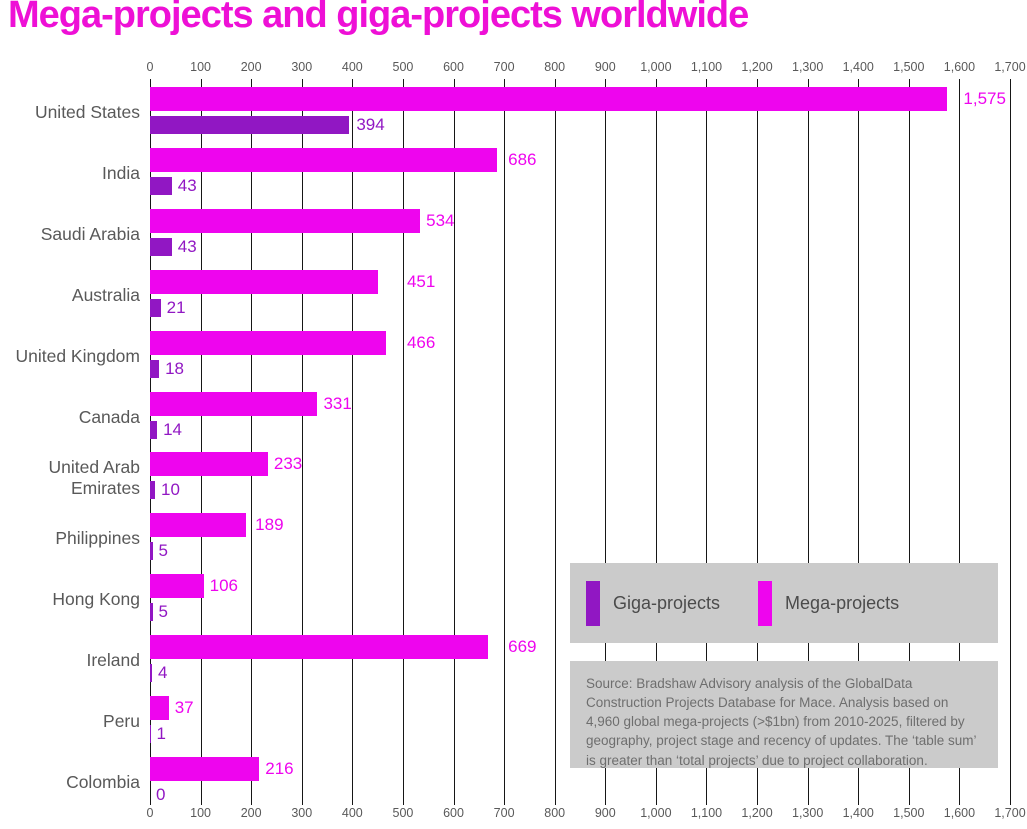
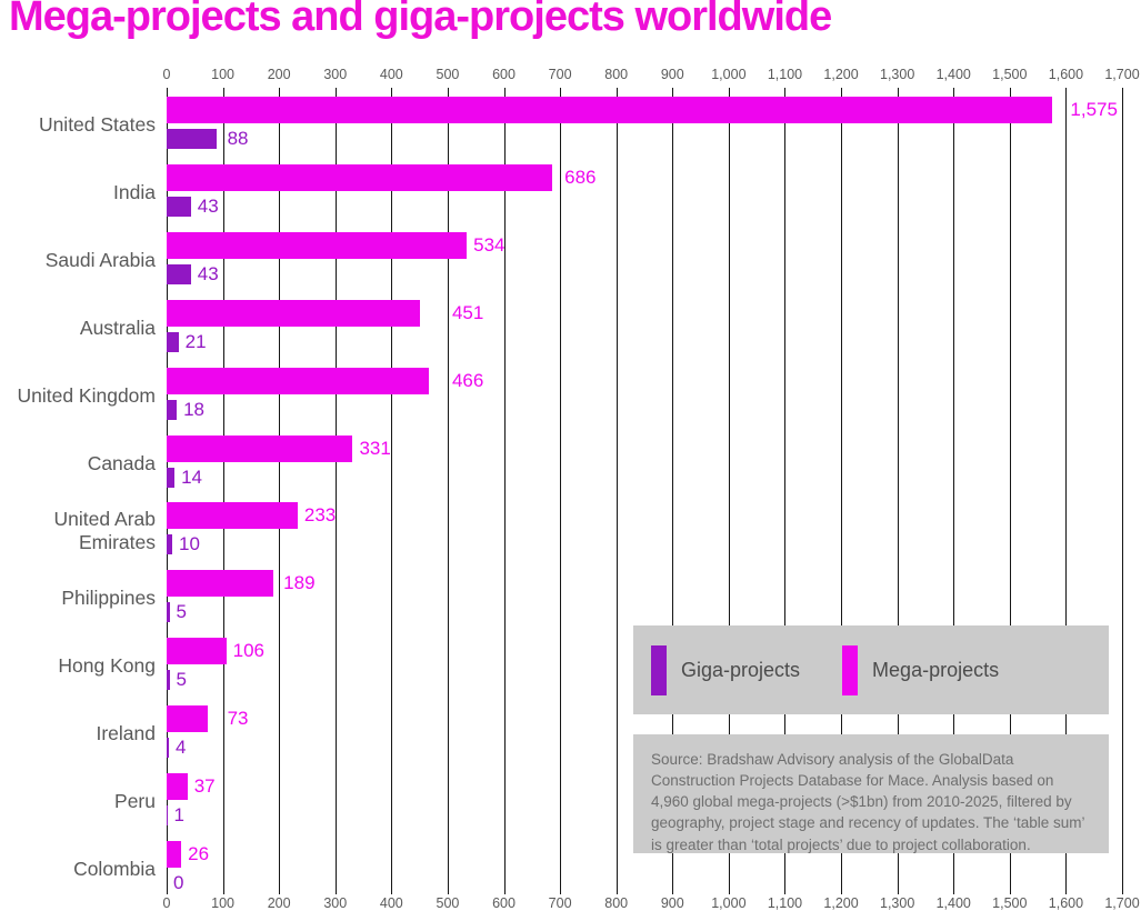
Giga-projects/United States: 394 -> 88
Mega-projects/Ireland: 669 -> 73
Mega-projects/Colombia: 216 -> 26
